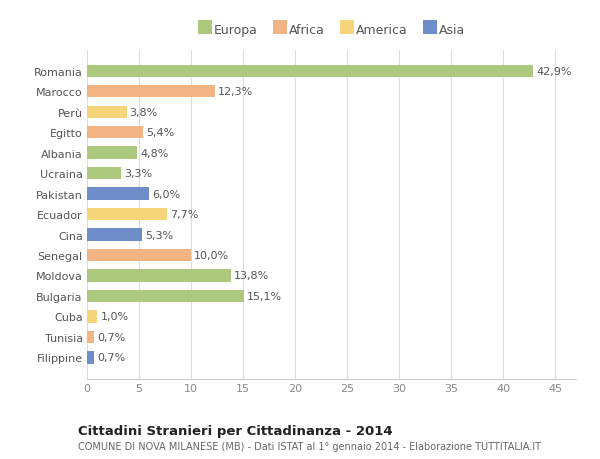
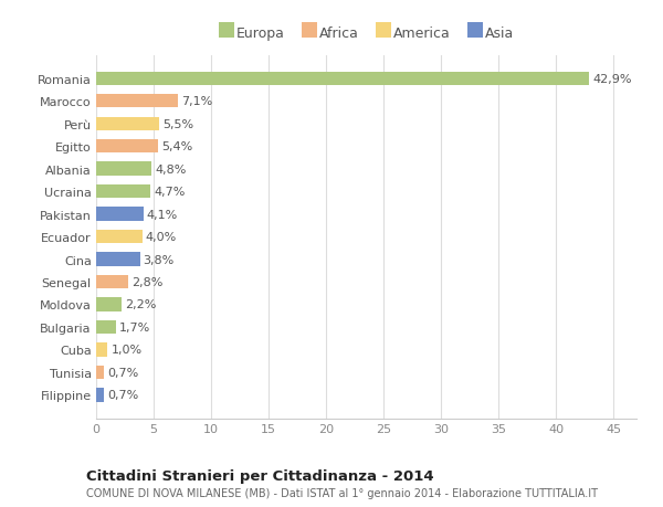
Marocco: 12,3% -> 7,1%
Perù: 3,8% -> 5,5%
Ucraina: 3,3% -> 4,7%
Pakistan: 6,0% -> 4,1%
Ecuador: 7,7% -> 4,0%
Cina: 5,3% -> 3,8%
Senegal: 10,0% -> 2,8%
Moldova: 13,8% -> 2,2%
Bulgaria: 15,1% -> 1,7%
